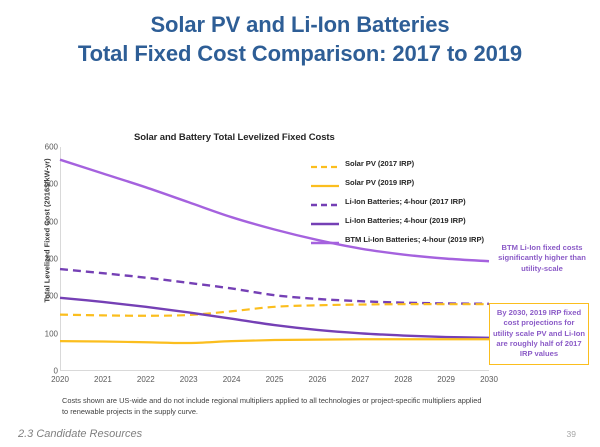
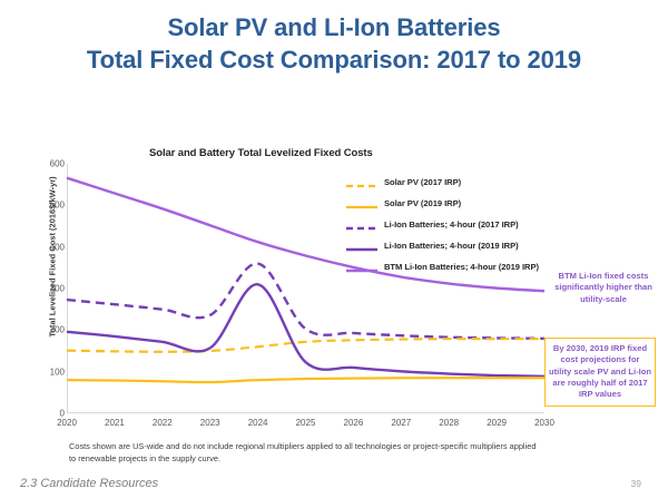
Li-Ion Batteries; 4-hour (2017 IRP)/2024: 220 -> 360
Li-Ion Batteries; 4-hour (2019 IRP)/2024: 140 -> 310
